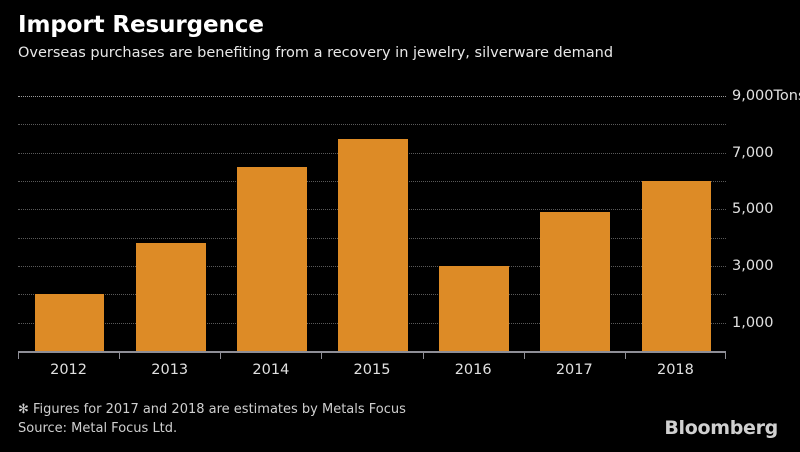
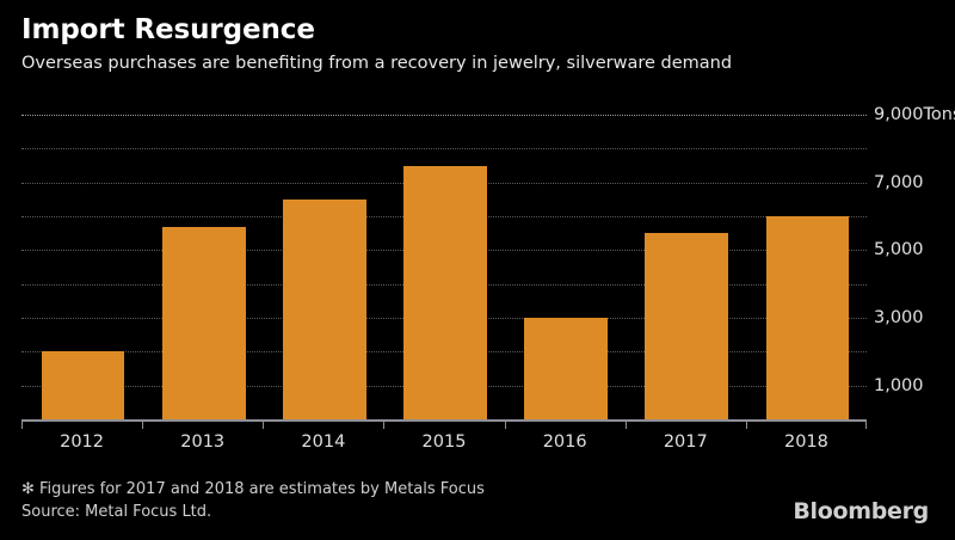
2013: 3800 -> 5700
2017: 4900 -> 5500
